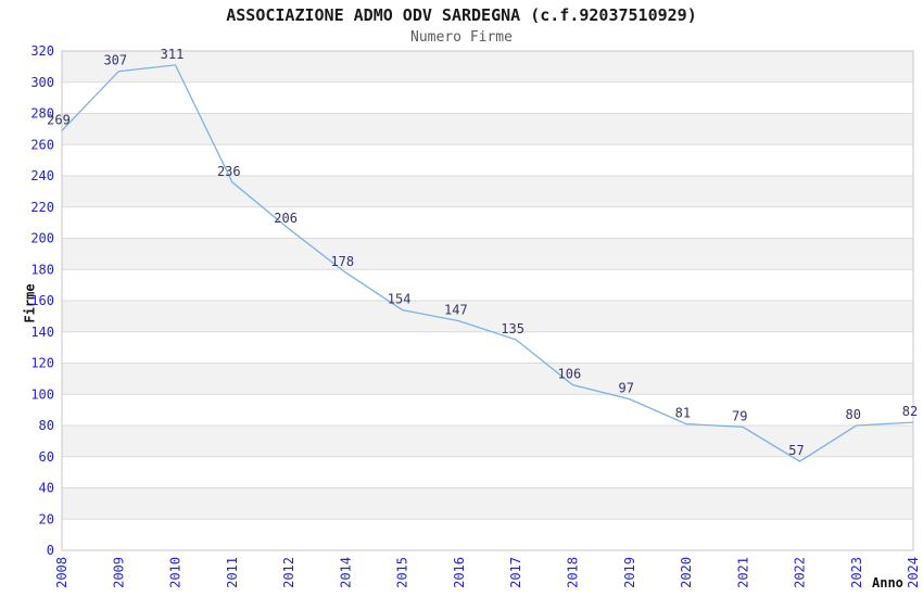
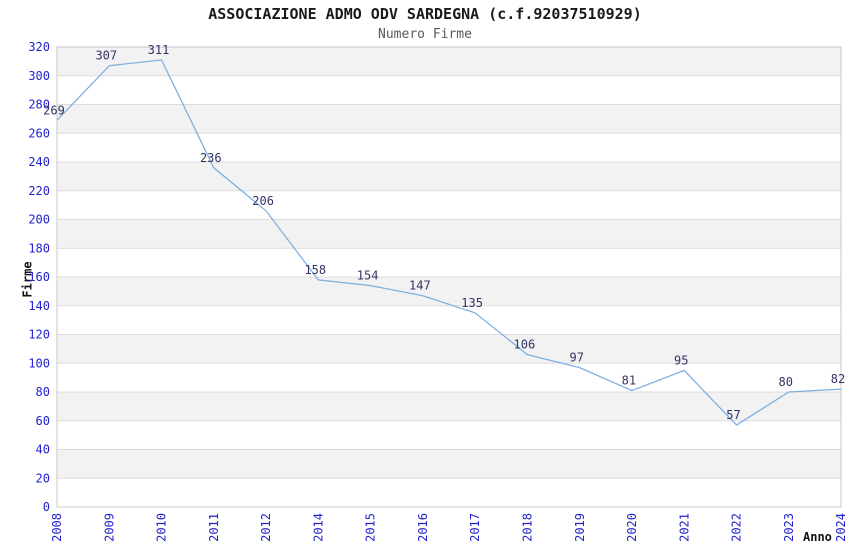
2014: 178 -> 158
2021: 79 -> 95
